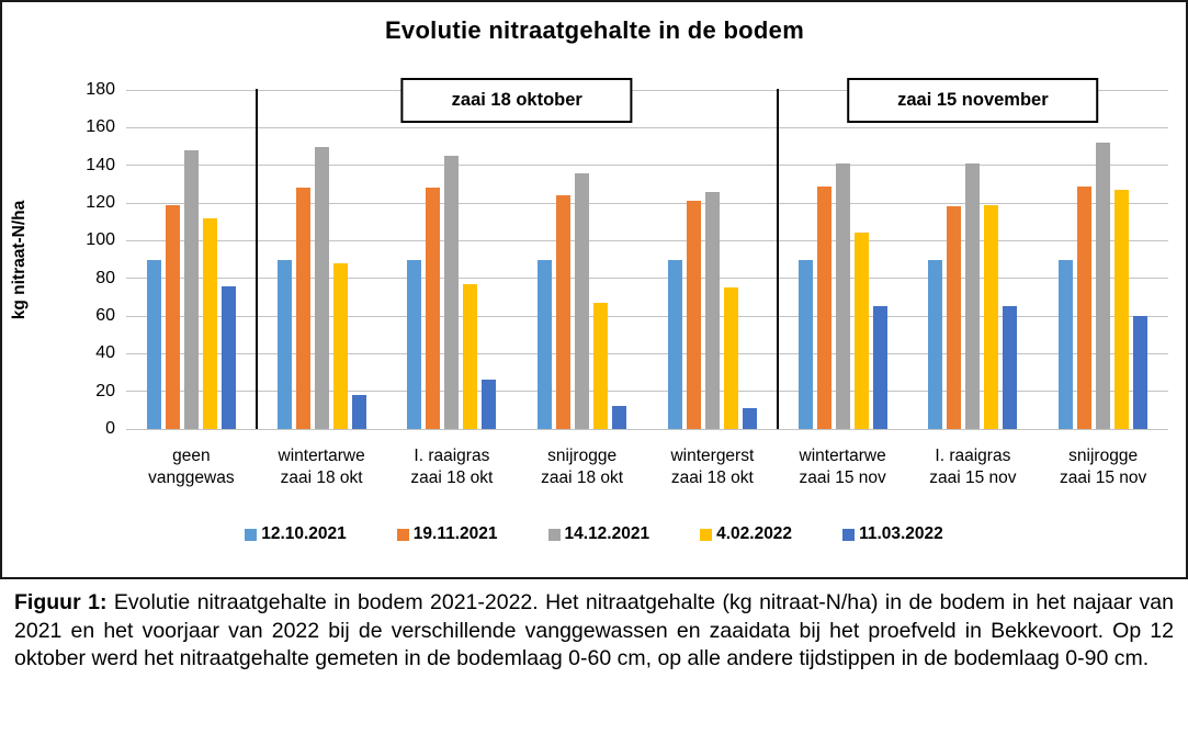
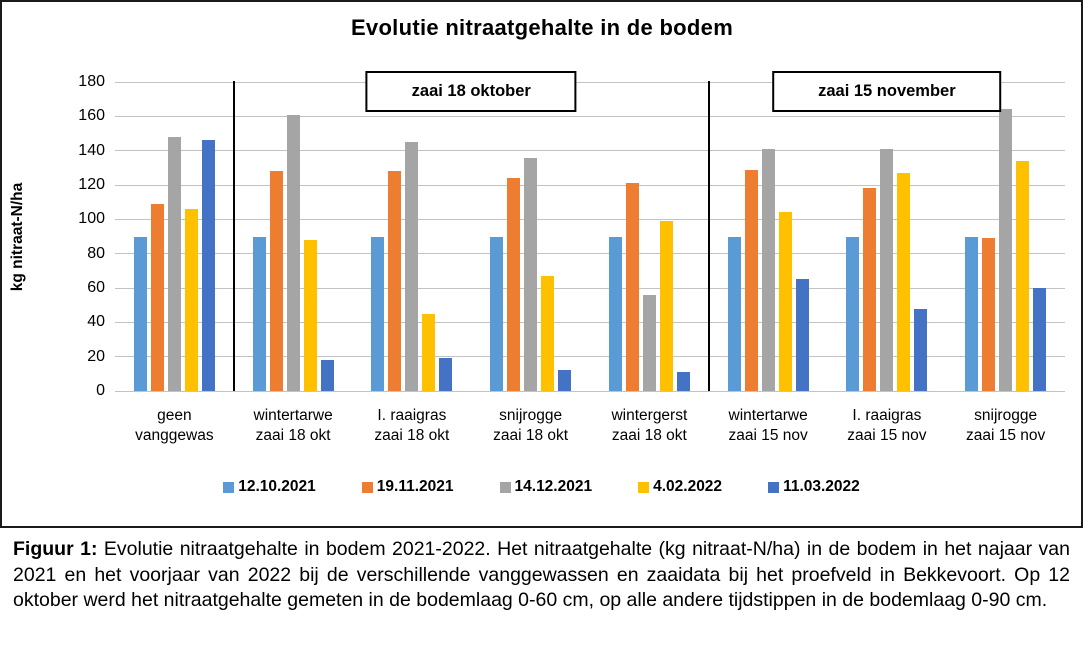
19.11.2021/geen vanggewas: 119 -> 109
4.02.2022/geen vanggewas: 112 -> 106
11.03.2022/geen vanggewas: 76 -> 146
14.12.2021/wintertarwe zaai 18 okt: 150 -> 161
4.02.2022/I. raaigras zaai 18 okt: 77 -> 45
11.03.2022/I. raaigras zaai 18 okt: 26 -> 19
14.12.2021/wintergerst zaai 18 okt: 126 -> 56
4.02.2022/wintergerst zaai 18 okt: 75 -> 99
4.02.2022/I. raaigras zaai 15 nov: 119 -> 127
11.03.2022/I. raaigras zaai 15 nov: 65 -> 48
19.11.2021/snijrogge zaai 15 nov: 129 -> 89
14.12.2021/snijrogge zaai 15 nov: 152 -> 164
4.02.2022/snijrogge zaai 15 nov: 127 -> 134
